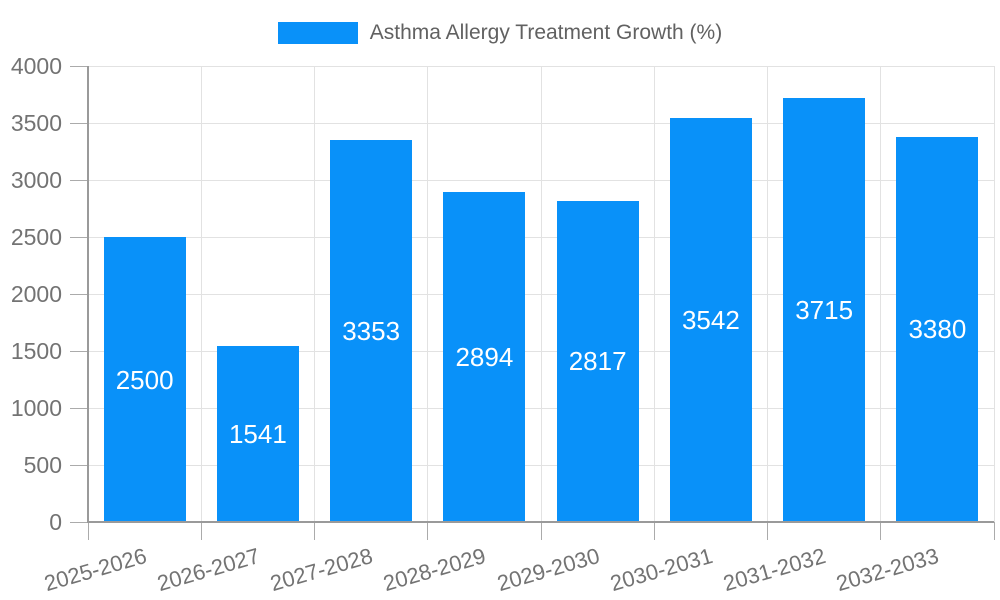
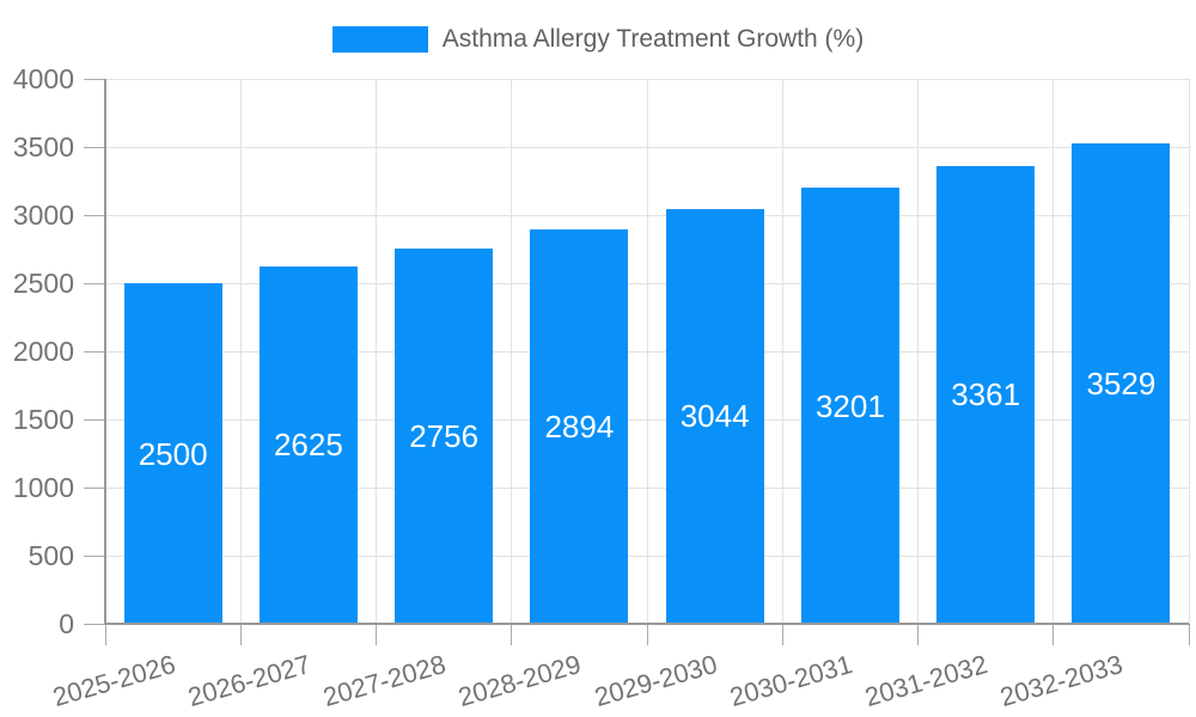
2026-2027: 1541 -> 2625
2027-2028: 3353 -> 2756
2029-2030: 2817 -> 3044
2030-2031: 3542 -> 3201
2031-2032: 3715 -> 3361
2032-2033: 3380 -> 3529
